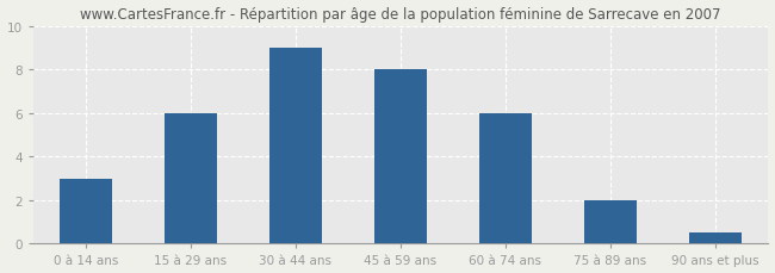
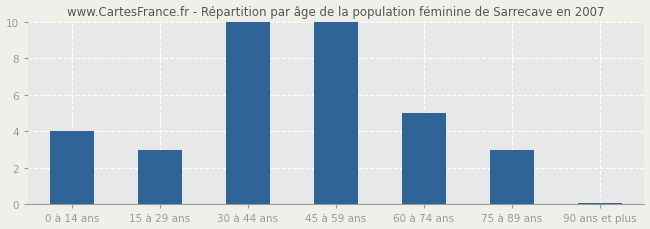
0 à 14 ans: 3.0 -> 4.0
15 à 29 ans: 6.0 -> 3.0
30 à 44 ans: 9.0 -> 10.0
45 à 59 ans: 8.0 -> 10.0
60 à 74 ans: 6.0 -> 5.0
75 à 89 ans: 2.0 -> 3.0
90 ans et plus: 0.5 -> 0.1
